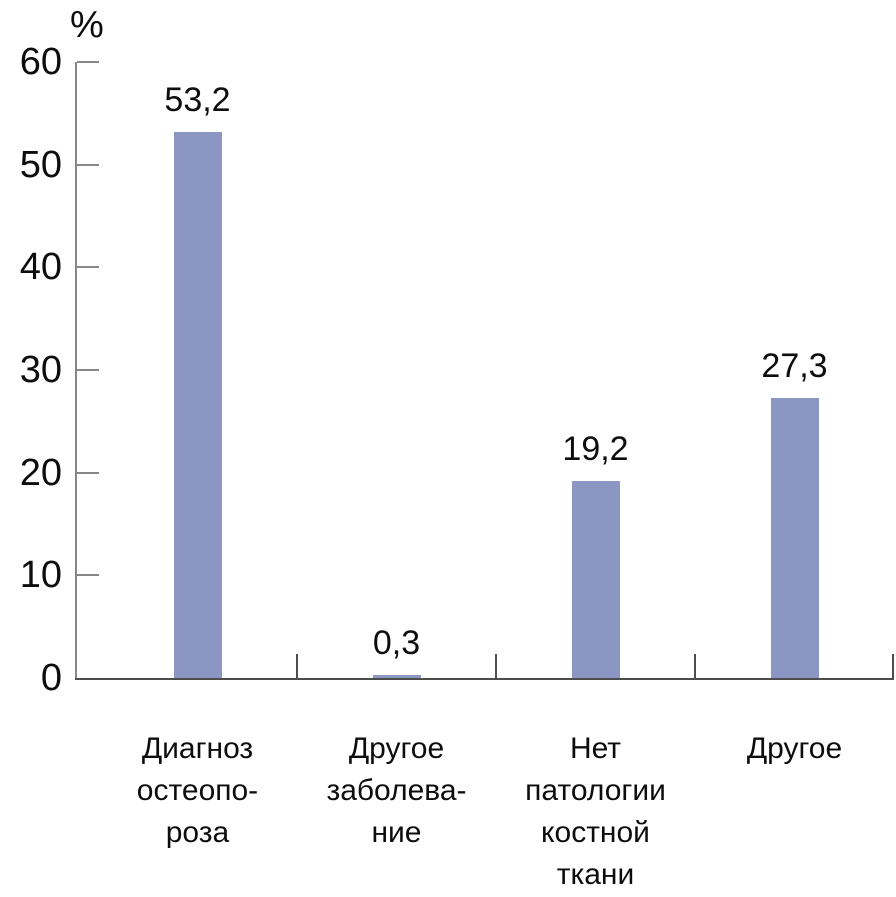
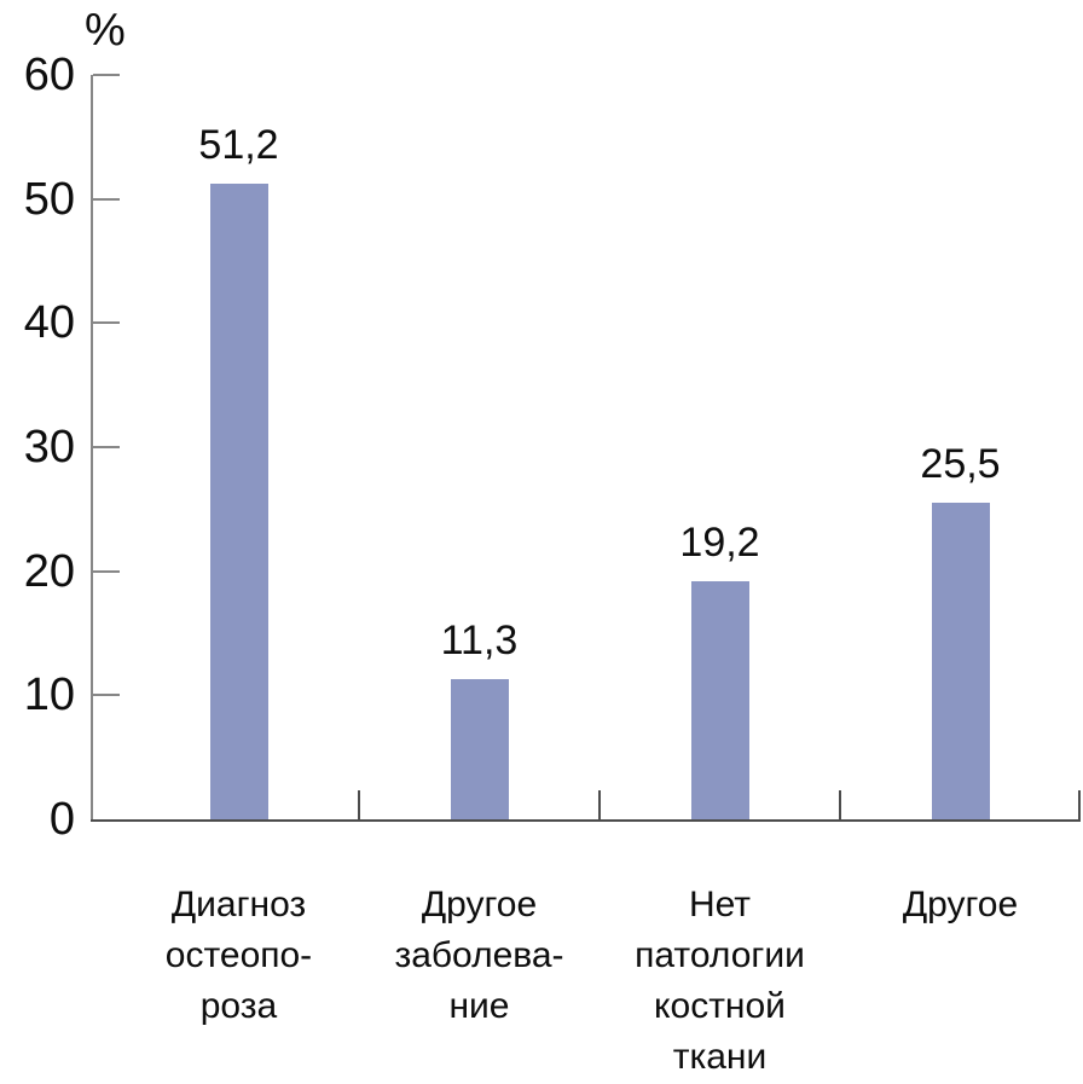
Диагноз остеопо-роза: 53,2 -> 51,2
Другое заболева-ние: 0,3 -> 11,3
Другое: 27,3 -> 25,5
